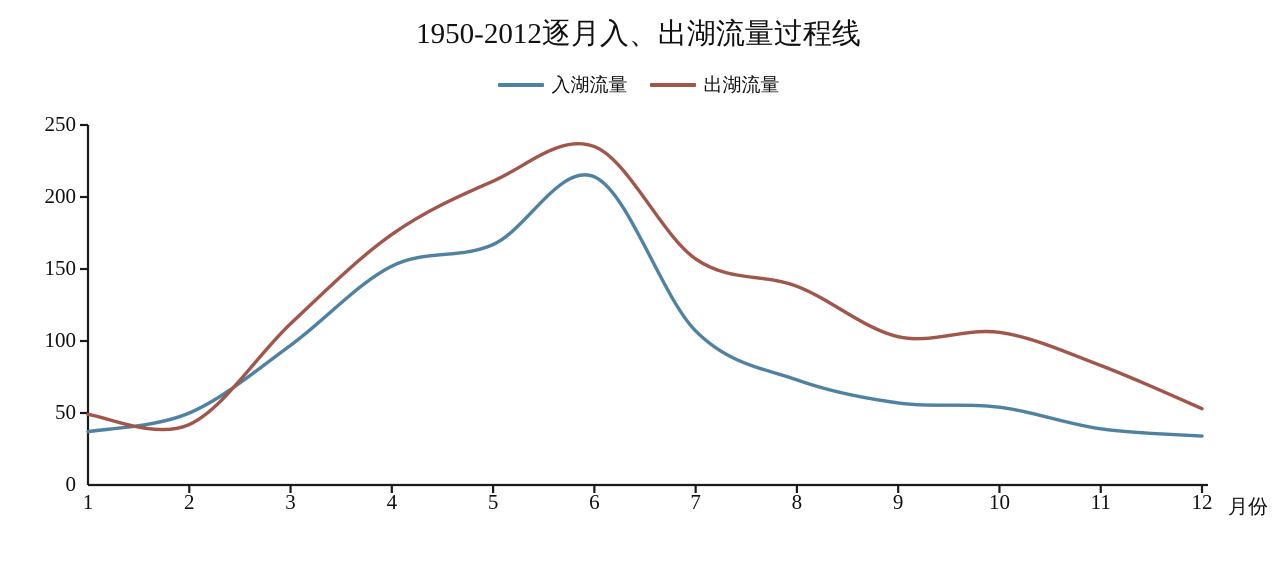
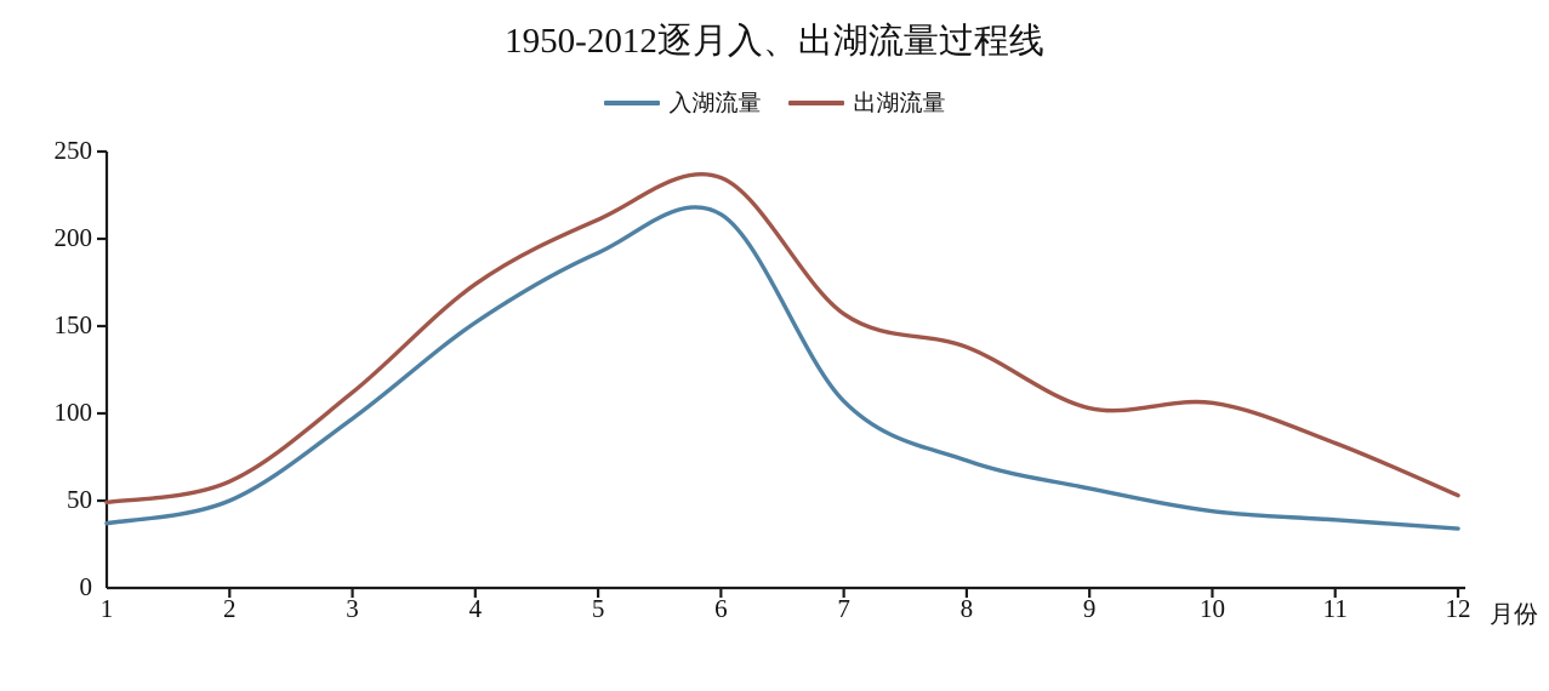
出湖流量/2: 42 -> 61
入湖流量/5: 167 -> 192
入湖流量/10: 54 -> 44
